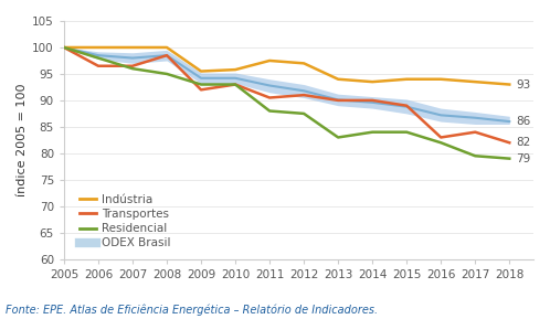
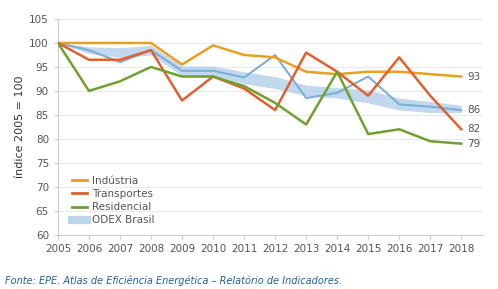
Residencial/2006: 98.0 -> 90.0
Residencial/2007: 96.0 -> 92.0
ODEX Brasil/2007: 98.0 -> 96.0
Transportes/2009: 92.0 -> 88.0
Indústria/2010: 95.8 -> 99.5
Residencial/2011: 88.0 -> 91.0
Transportes/2012: 91.0 -> 86.0
ODEX Brasil/2012: 91.8 -> 97.5
Transportes/2013: 90.0 -> 98.0
ODEX Brasil/2013: 90.1 -> 88.5
Transportes/2014: 90.0 -> 94.0
Residencial/2014: 84.0 -> 94.0
Residencial/2015: 84.0 -> 81.0
ODEX Brasil/2015: 88.8 -> 93.0
Transportes/2016: 83.0 -> 97.0
Transportes/2017: 84.0 -> 89.0
